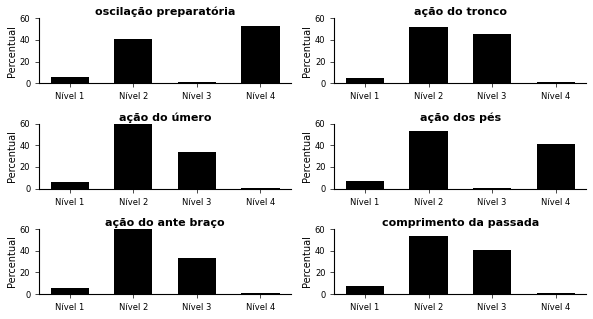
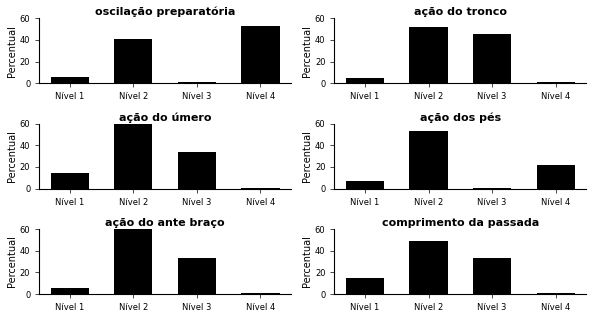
ação do úmero/Nível 1: 6 -> 14
ação dos pés/Nível 4: 41 -> 22
comprimento da passada/Nível 1: 7 -> 15
comprimento da passada/Nível 2: 54 -> 49
comprimento da passada/Nível 3: 41 -> 33
